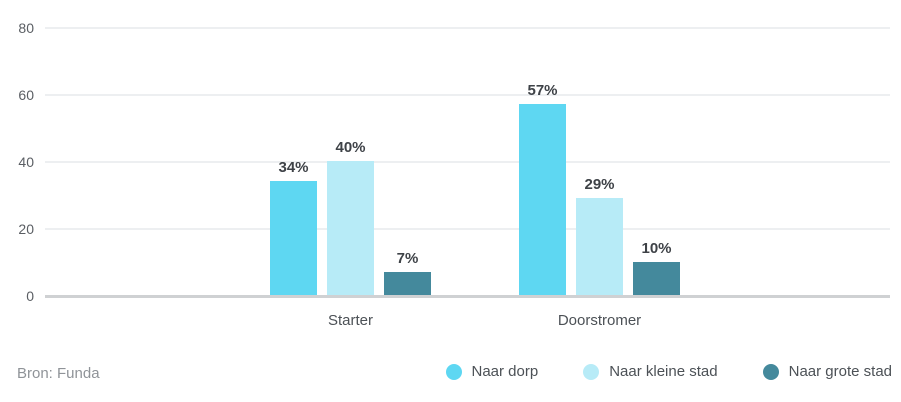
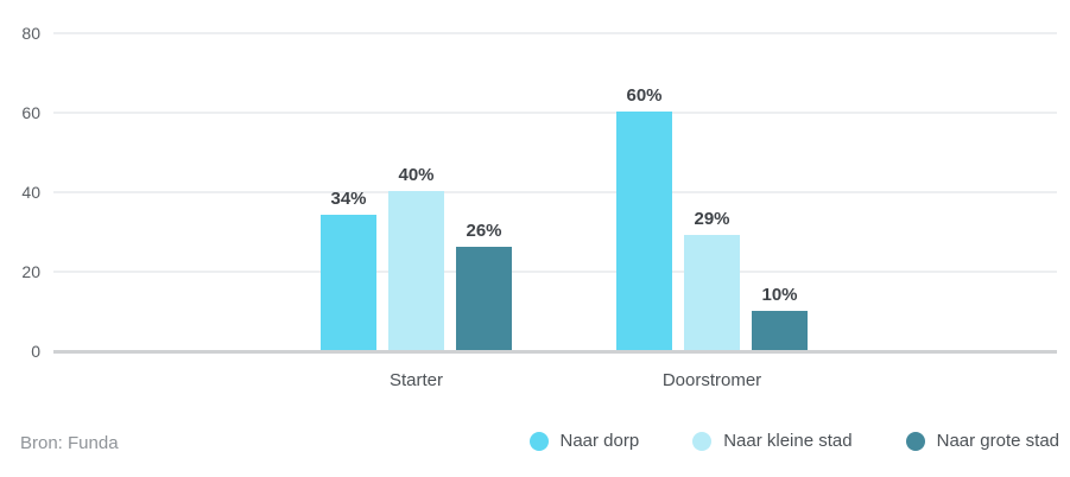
Naar grote stad/Starter: 7% -> 26%
Naar dorp/Doorstromer: 57% -> 60%
